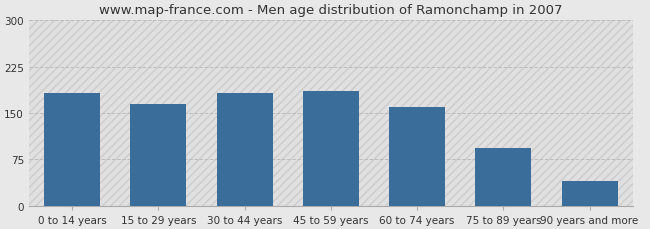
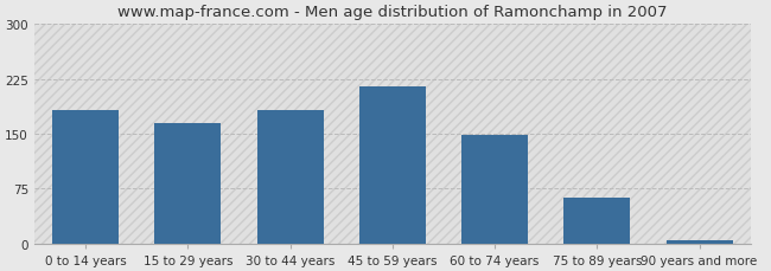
45 to 59 years: 186 -> 215
60 to 74 years: 160 -> 149
75 to 89 years: 94 -> 63
90 years and more: 40 -> 5
